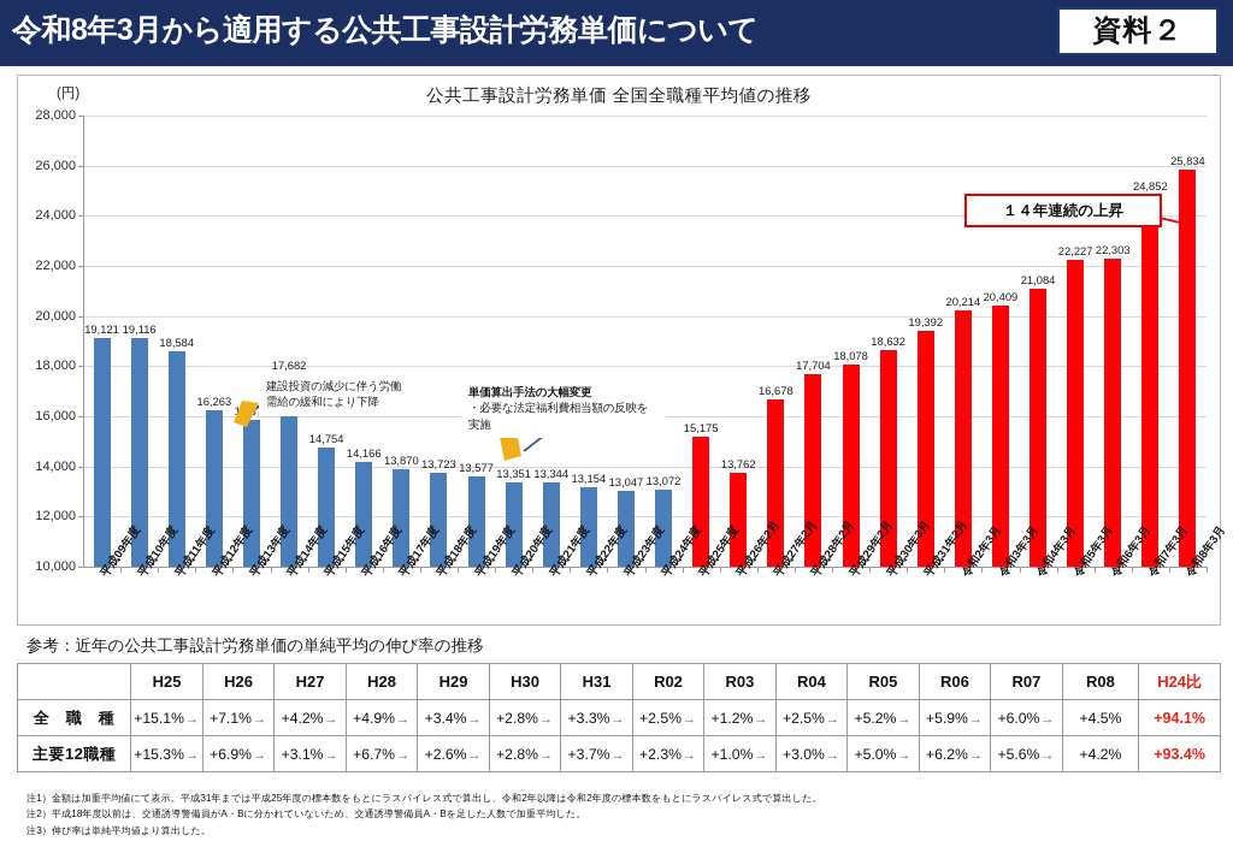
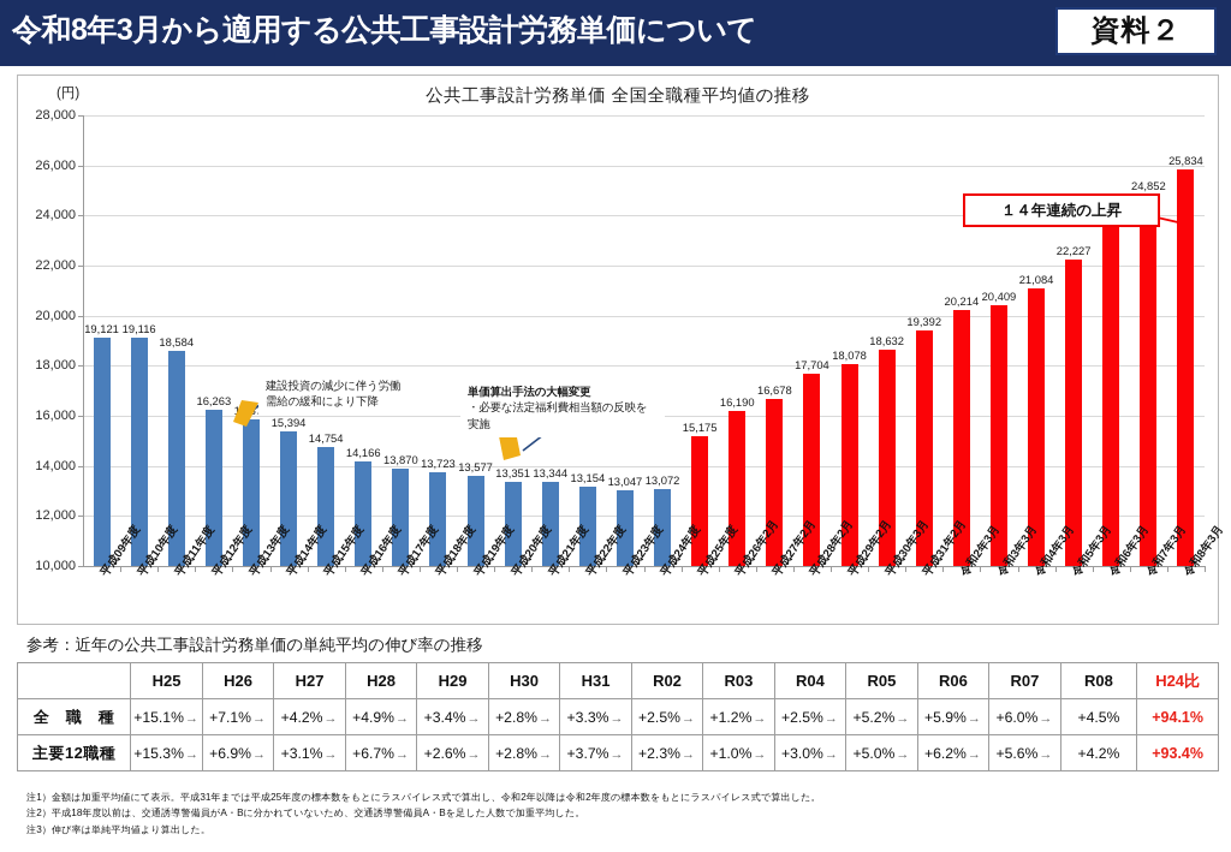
平成14年度: 17,682 -> 15,394
平成26年2月: 13,762 -> 16,190
令和6年3月: 22,303 -> 23,600
